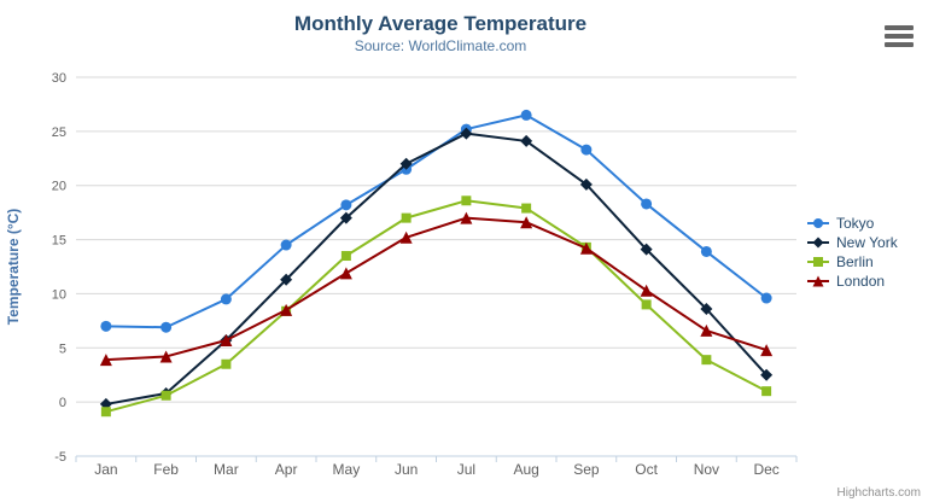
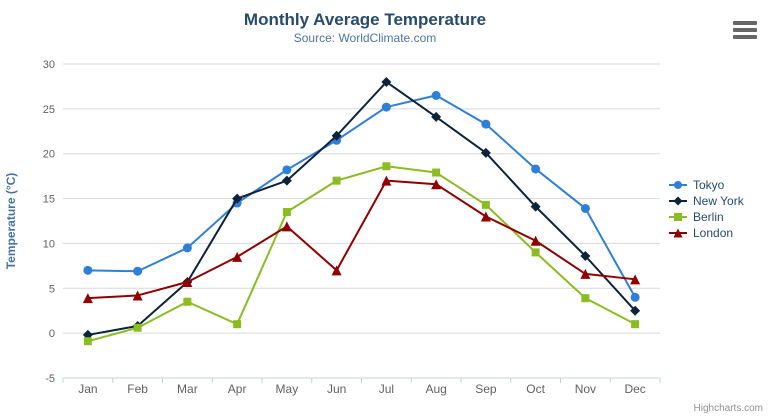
New York/Apr: 11 -> 15
Berlin/Apr: 8 -> 1
London/Jun: 15 -> 7
New York/Jul: 25 -> 28
London/Sep: 14 -> 13
Tokyo/Dec: 10 -> 4
London/Dec: 5 -> 6
